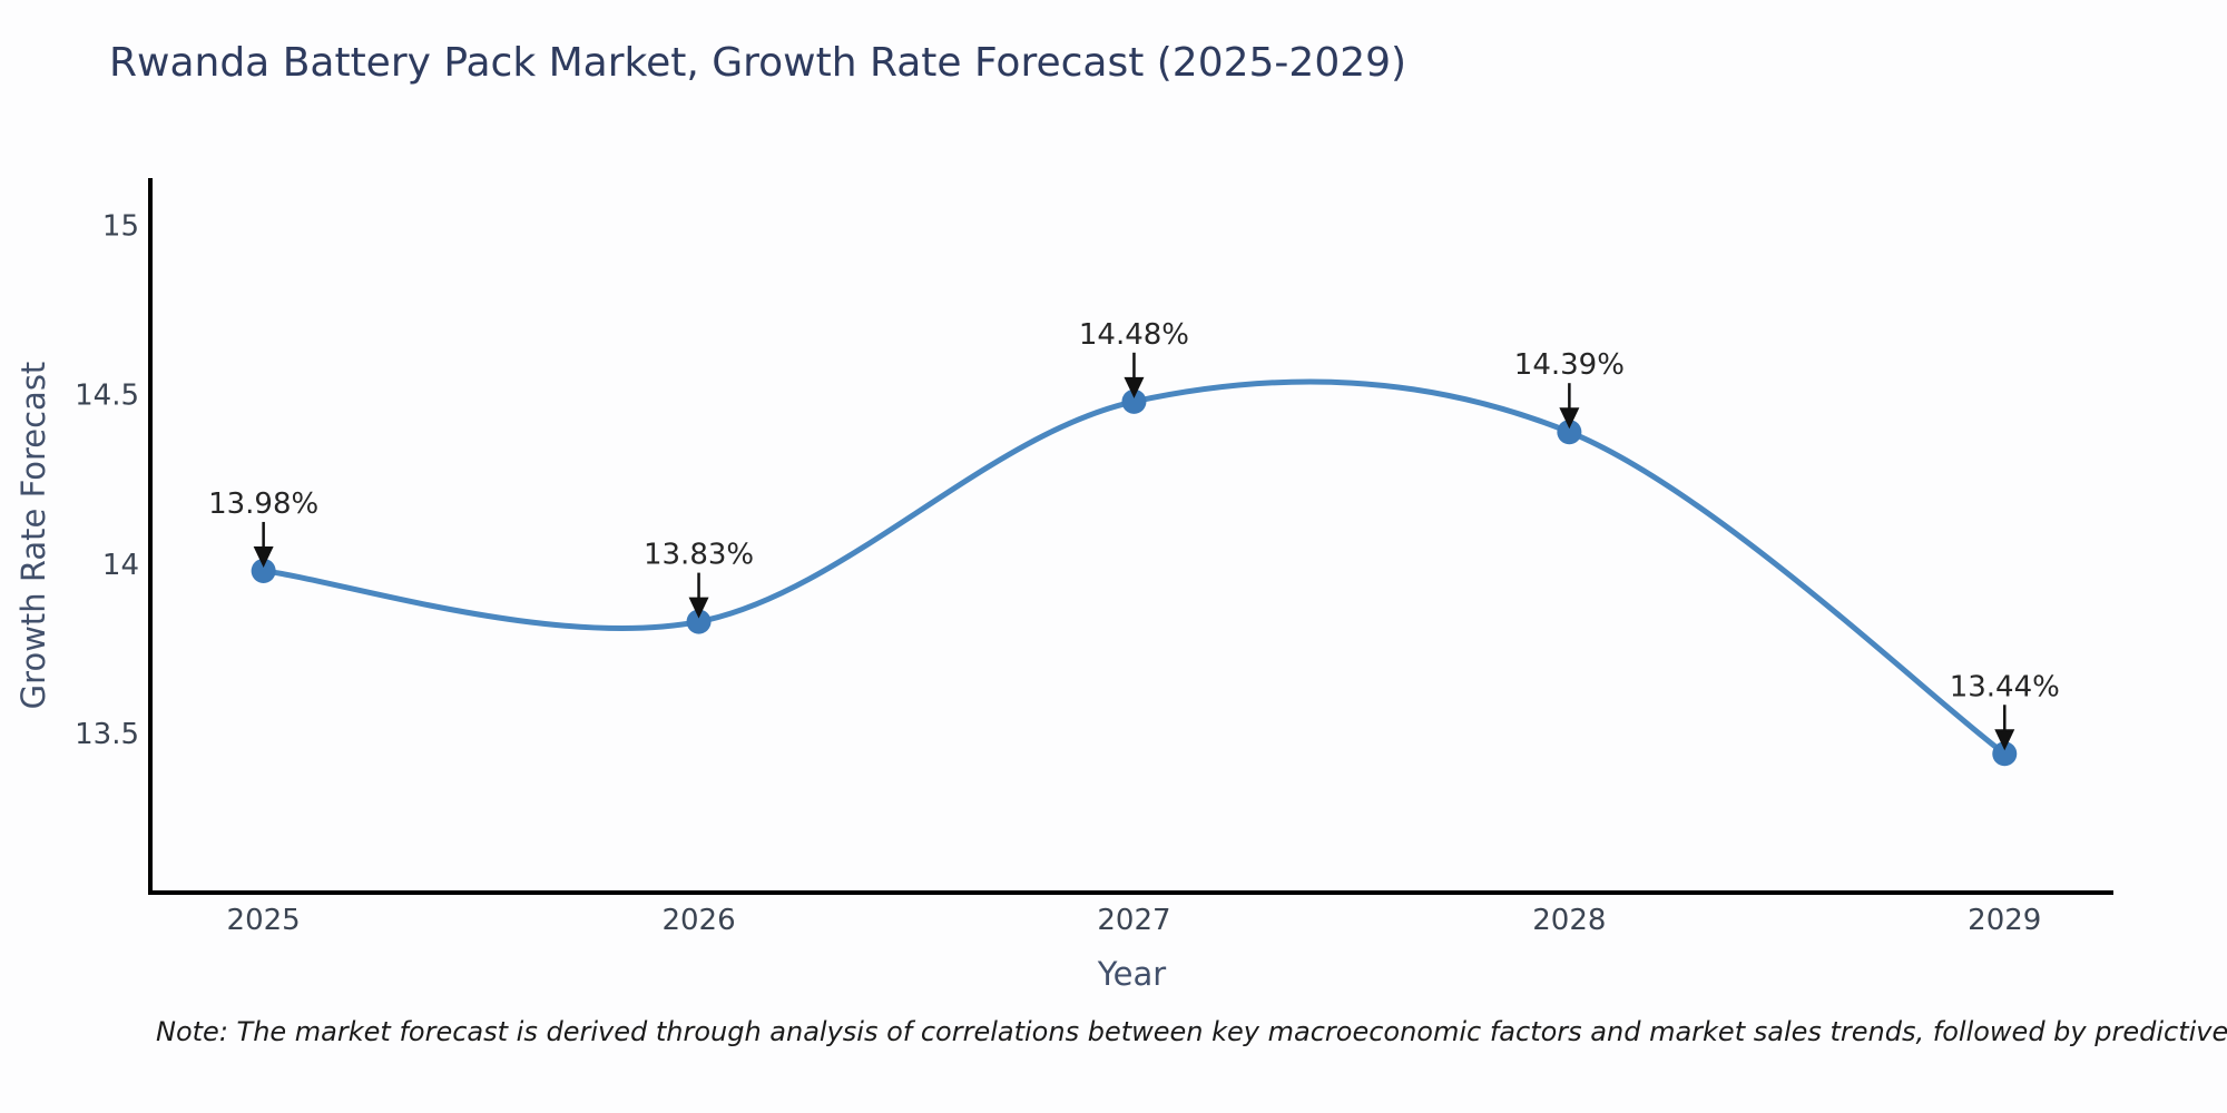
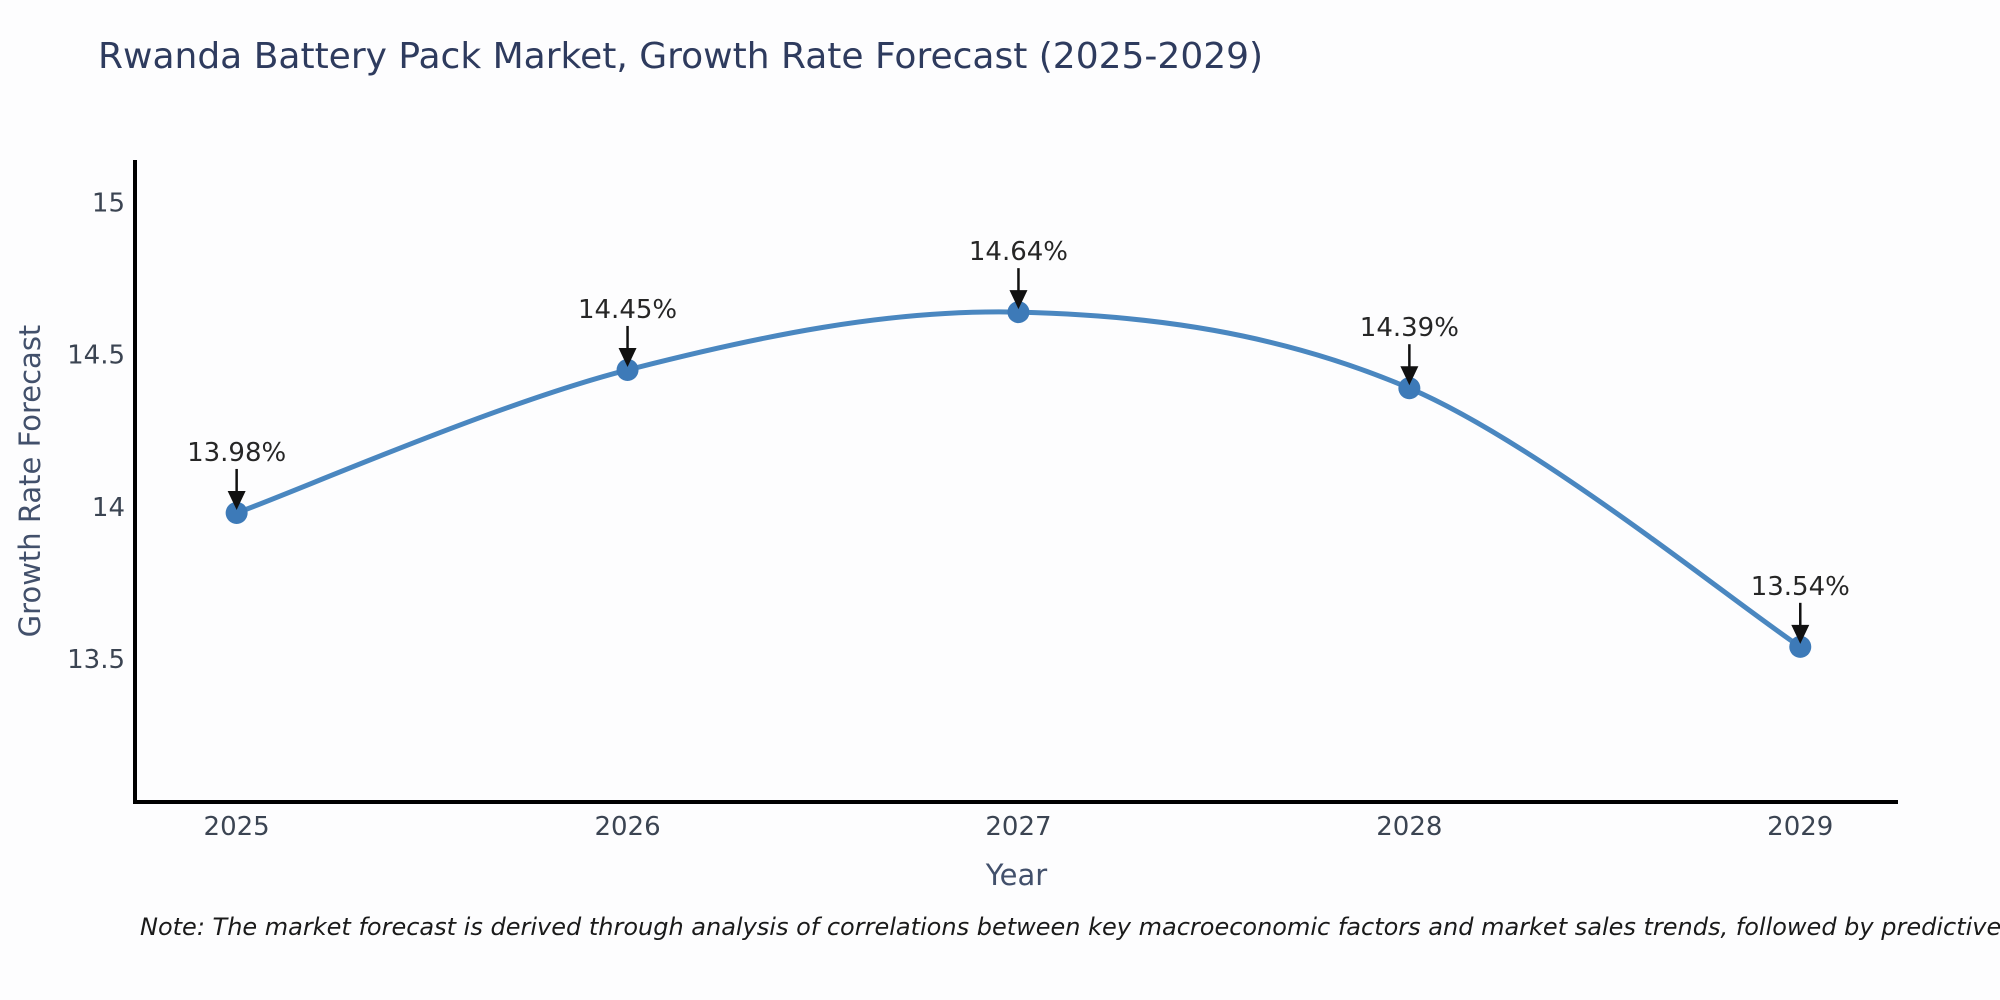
2026: 13.83% -> 14.45%
2027: 14.48% -> 14.64%
2029: 13.44% -> 13.54%
